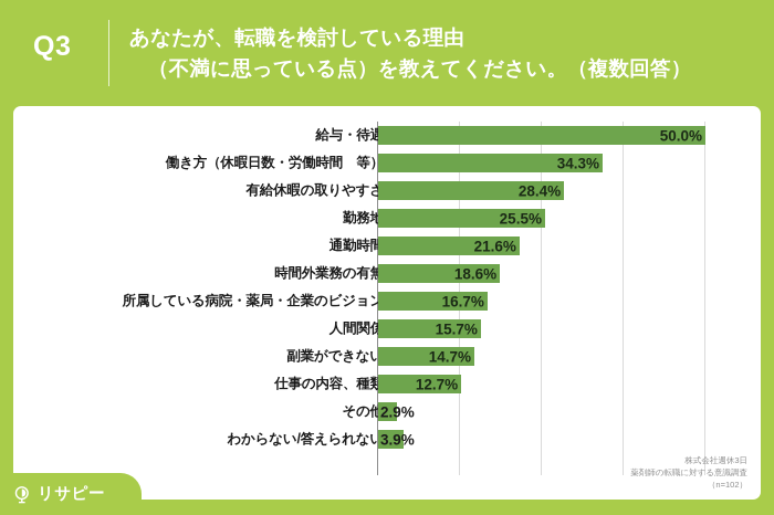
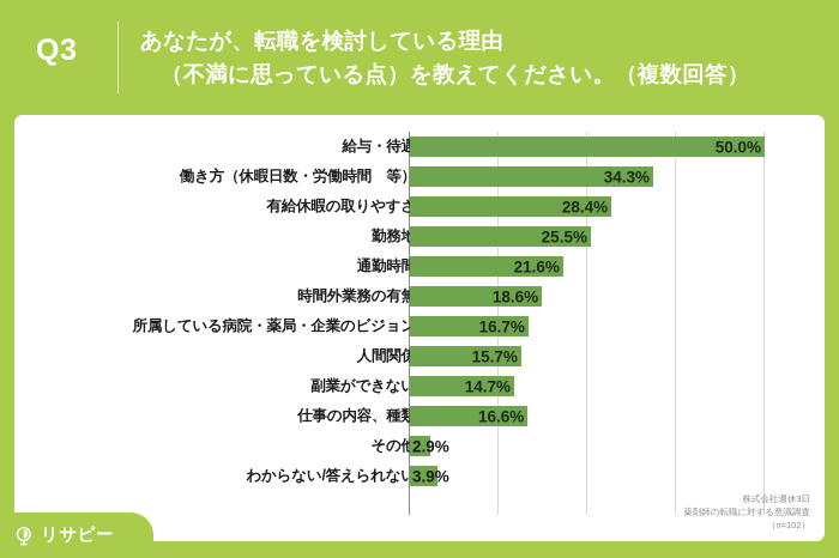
仕事の内容、種類: 12.7% -> 16.6%
